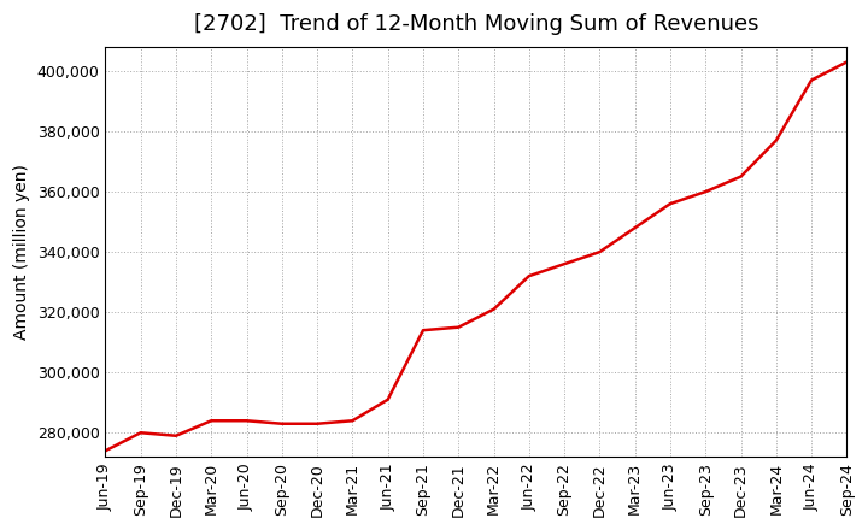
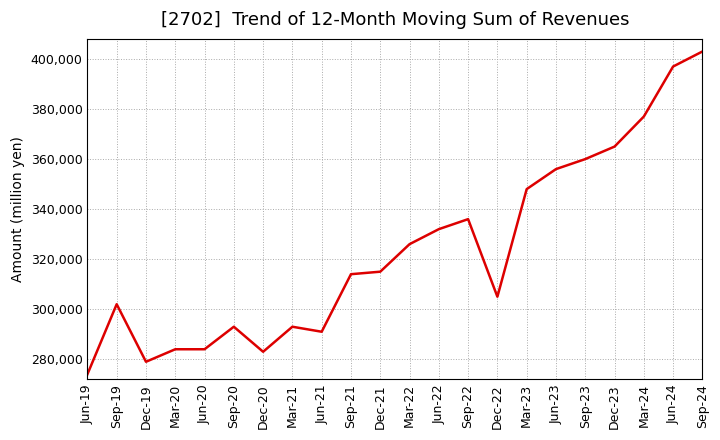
Sep-19: 280,000 -> 302,000
Sep-20: 283,000 -> 293,000
Mar-21: 284,000 -> 293,000
Mar-22: 321,000 -> 326,000
Dec-22: 340,000 -> 305,000
